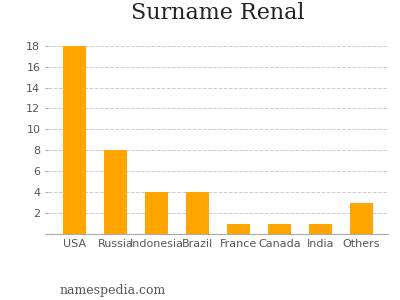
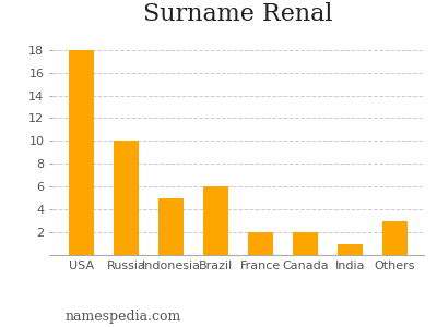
Russia: 8 -> 10
Indonesia: 4 -> 5
Brazil: 4 -> 6
France: 1 -> 2
Canada: 1 -> 2
